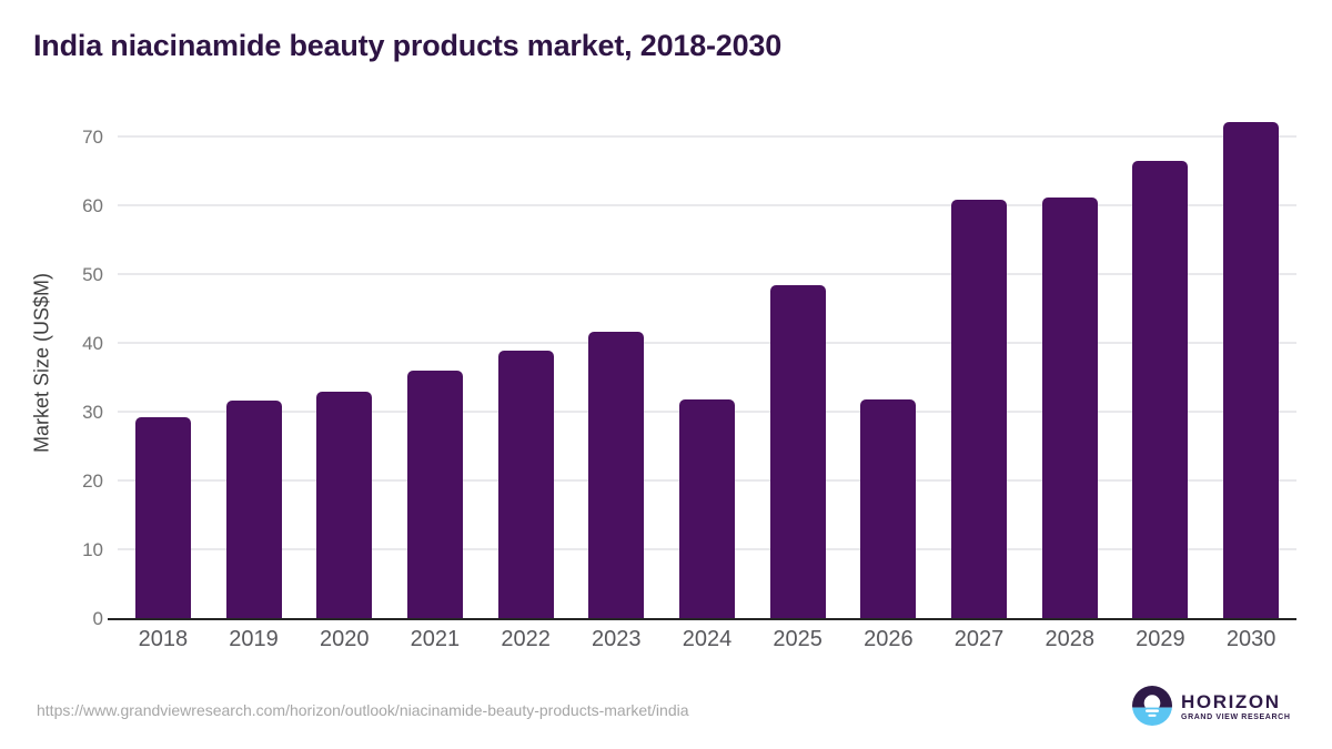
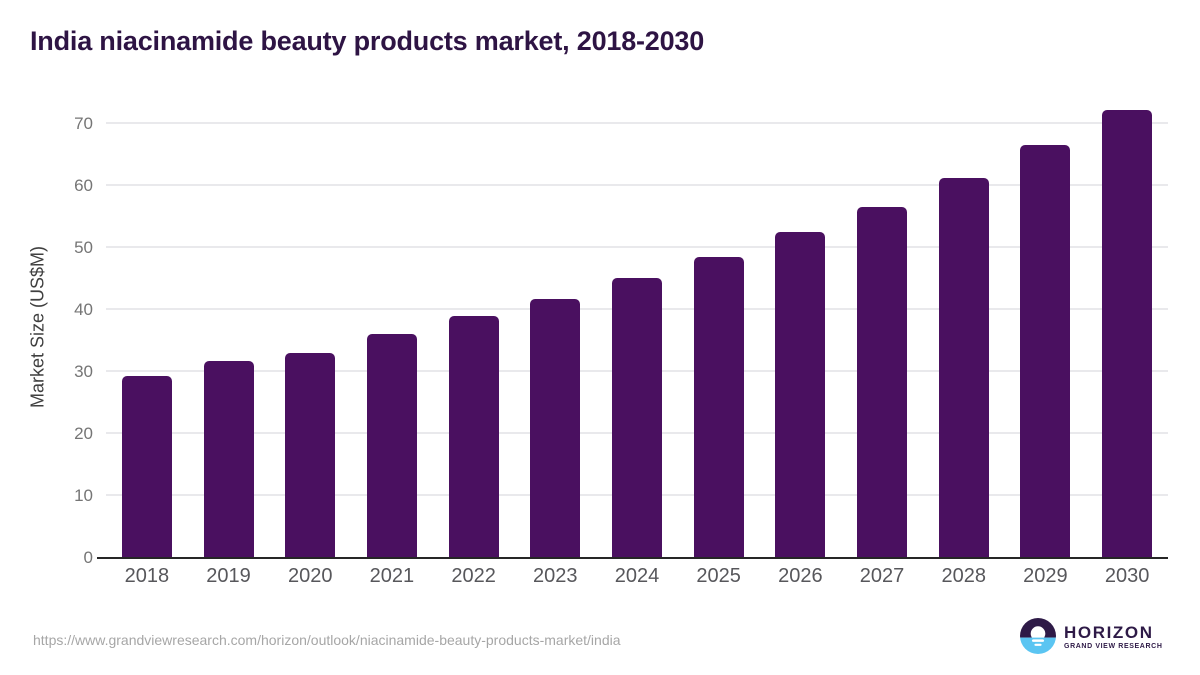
2024: 32 -> 45
2026: 32 -> 53
2027: 61 -> 57
